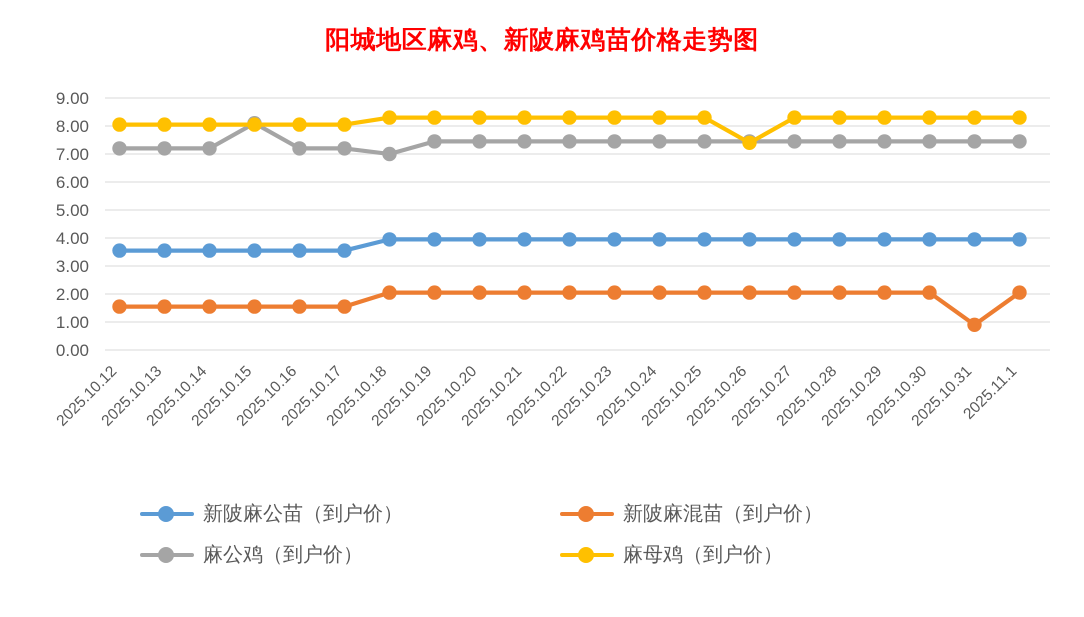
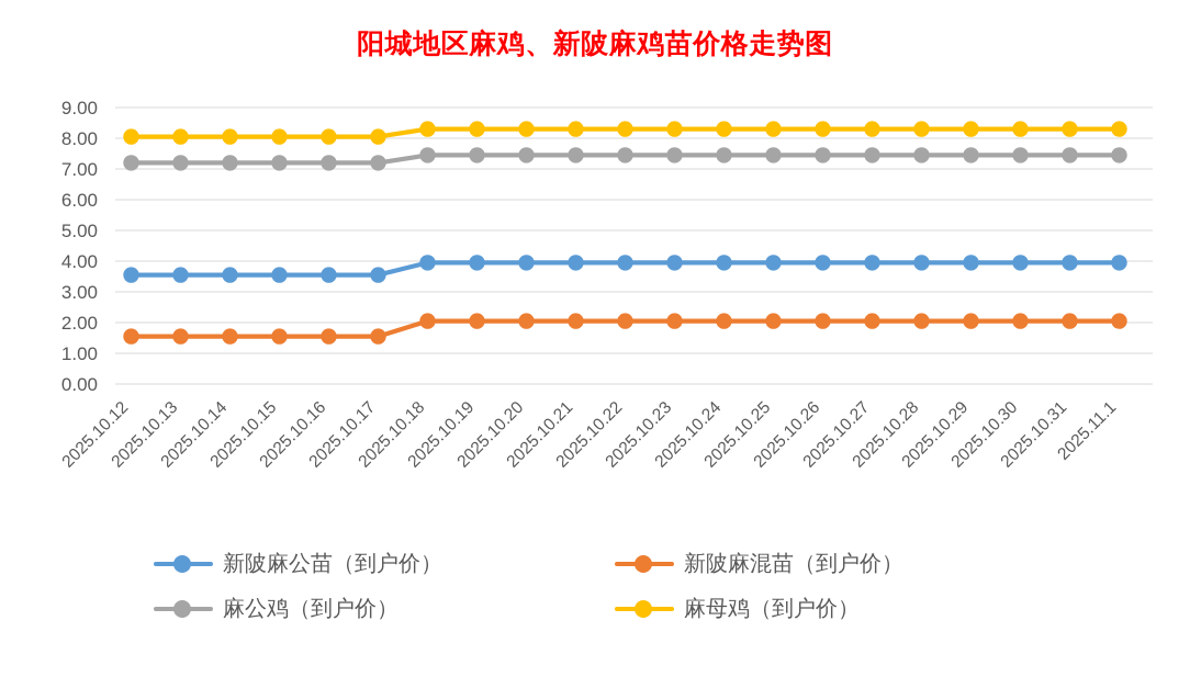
麻公鸡（到户价）/2025.10.15: 8.1 -> 7.2
麻公鸡（到户价）/2025.10.18: 7.0 -> 7.5
麻母鸡（到户价）/2025.10.26: 7.4 -> 8.3
新陂麻混苗（到户价）/2025.10.31: 0.9 -> 2.0
